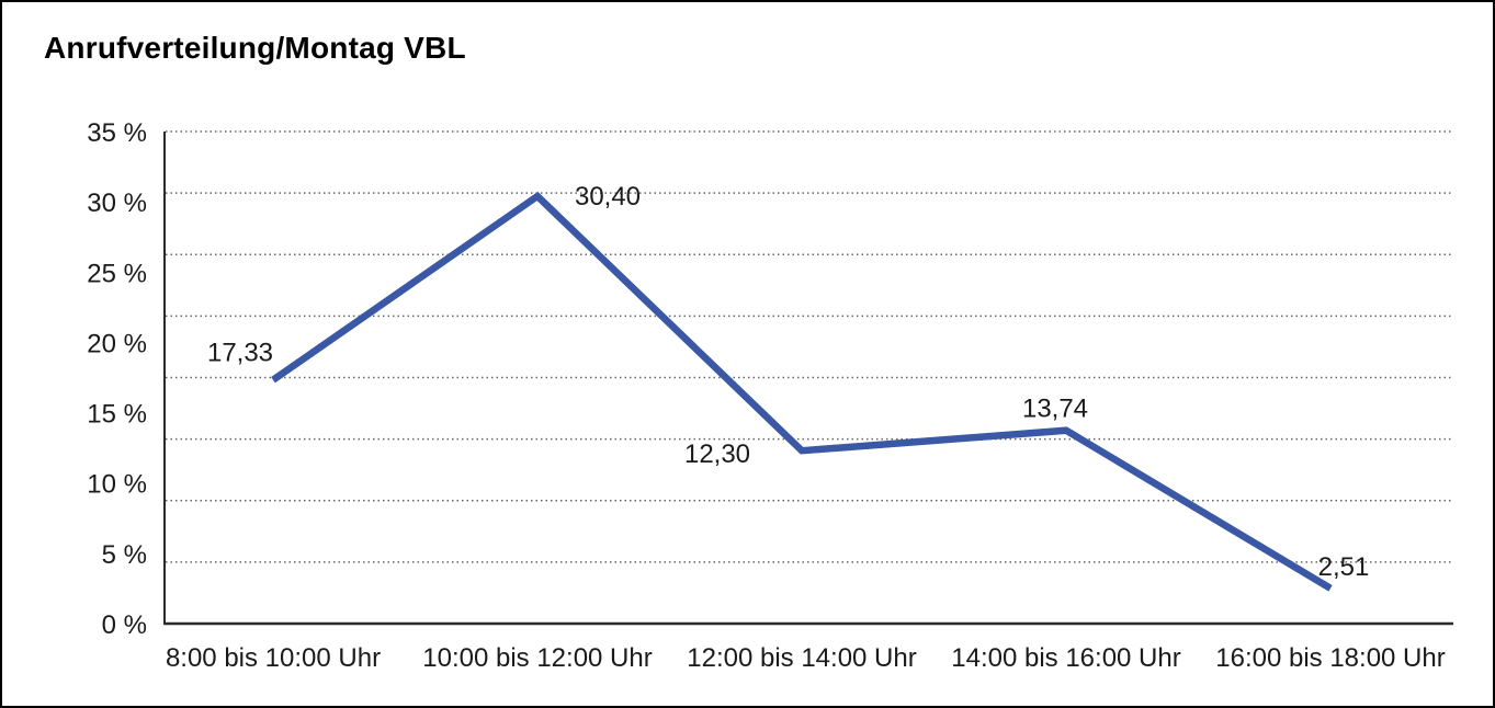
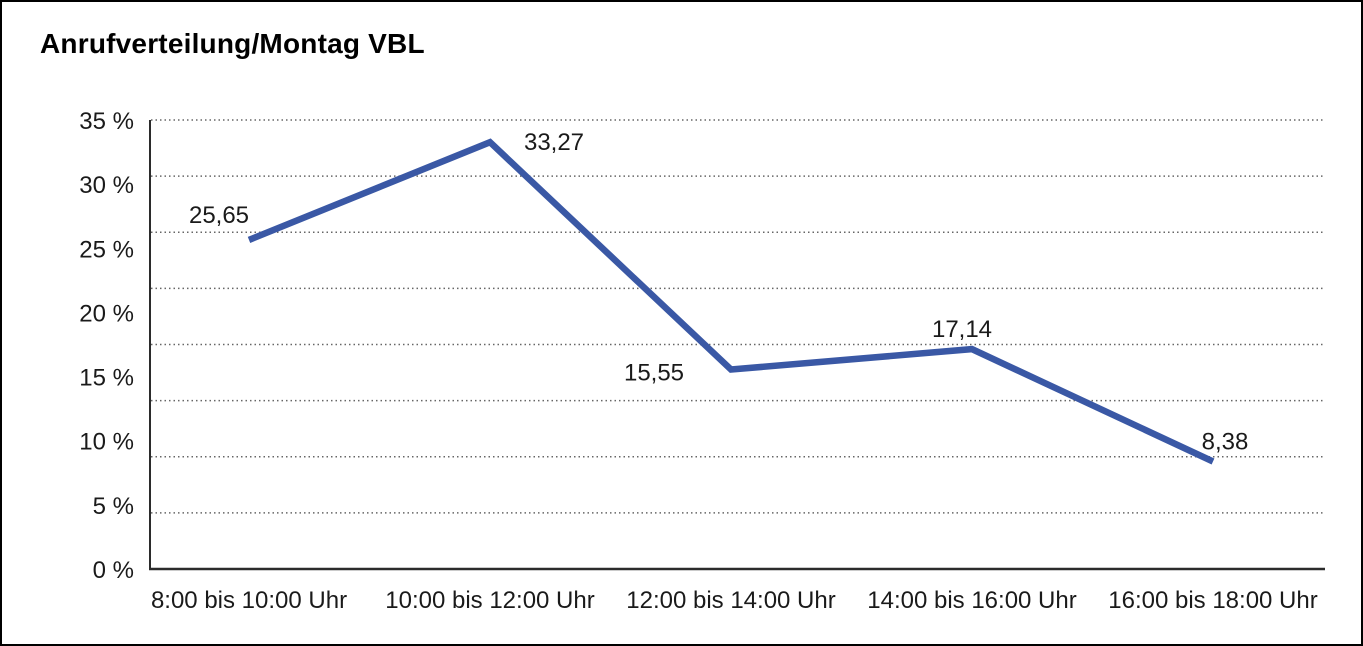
8:00 bis 10:00 Uhr: 17,33 -> 25,65
10:00 bis 12:00 Uhr: 30,40 -> 33,27
12:00 bis 14:00 Uhr: 12,30 -> 15,55
14:00 bis 16:00 Uhr: 13,74 -> 17,14
16:00 bis 18:00 Uhr: 2,51 -> 8,38
